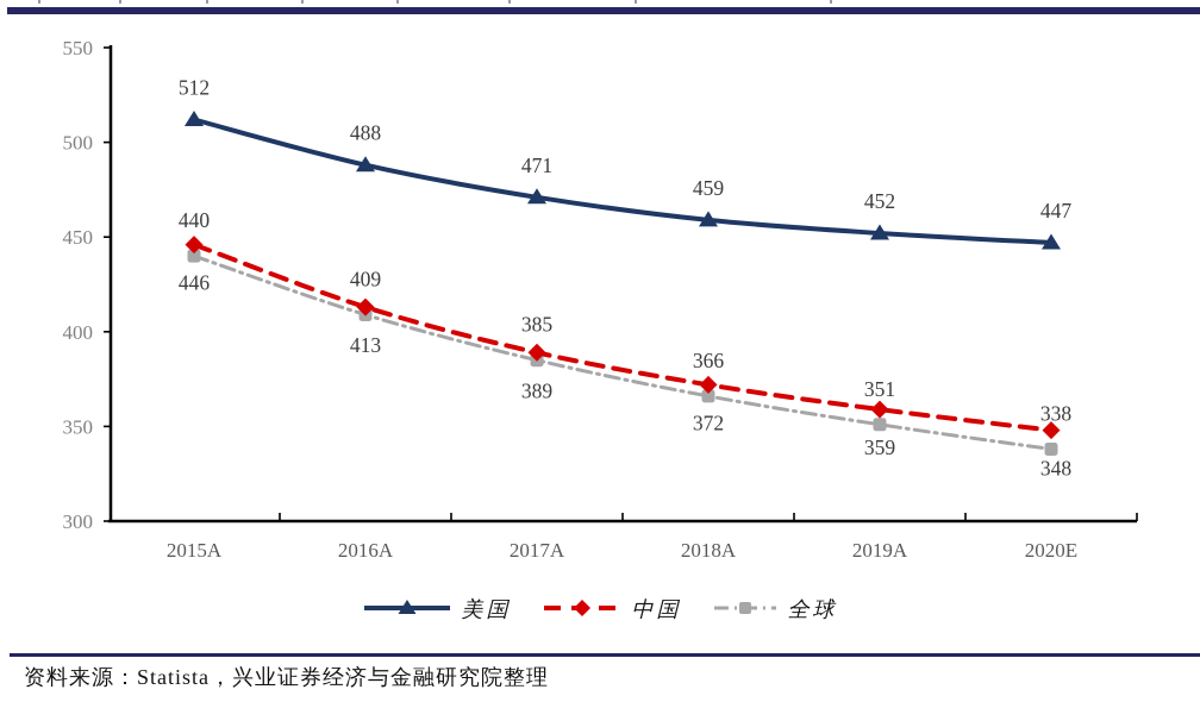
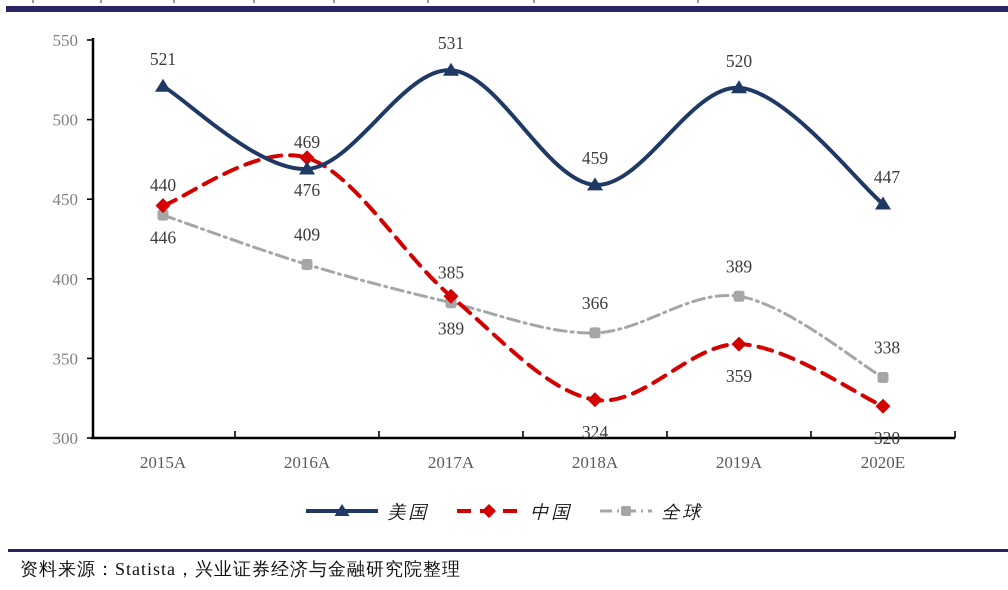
美国/2015A: 512 -> 521
美国/2016A: 488 -> 469
中国/2016A: 413 -> 476
美国/2017A: 471 -> 531
中国/2018A: 372 -> 324
美国/2019A: 452 -> 520
全球/2019A: 351 -> 389
中国/2020E: 348 -> 320
